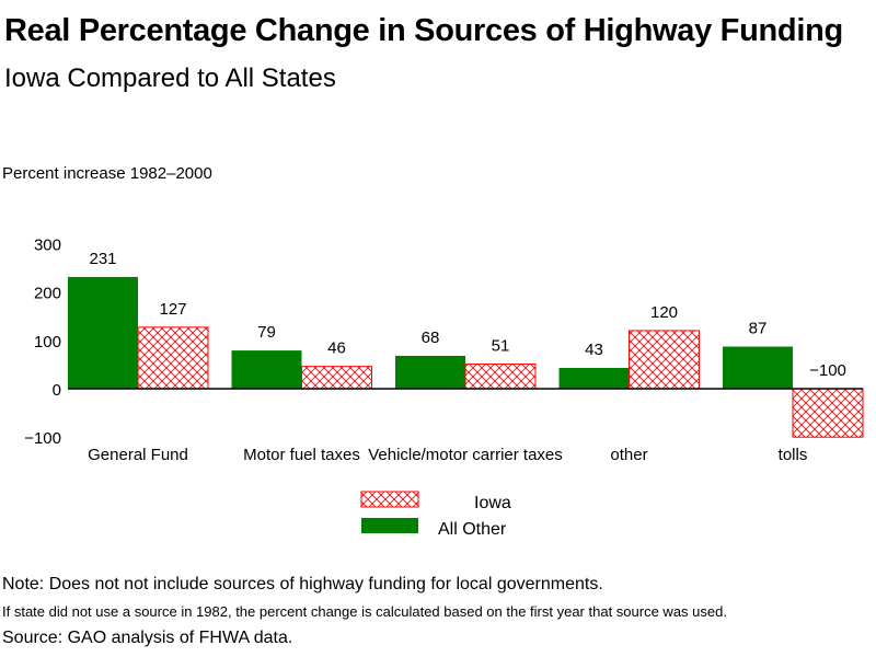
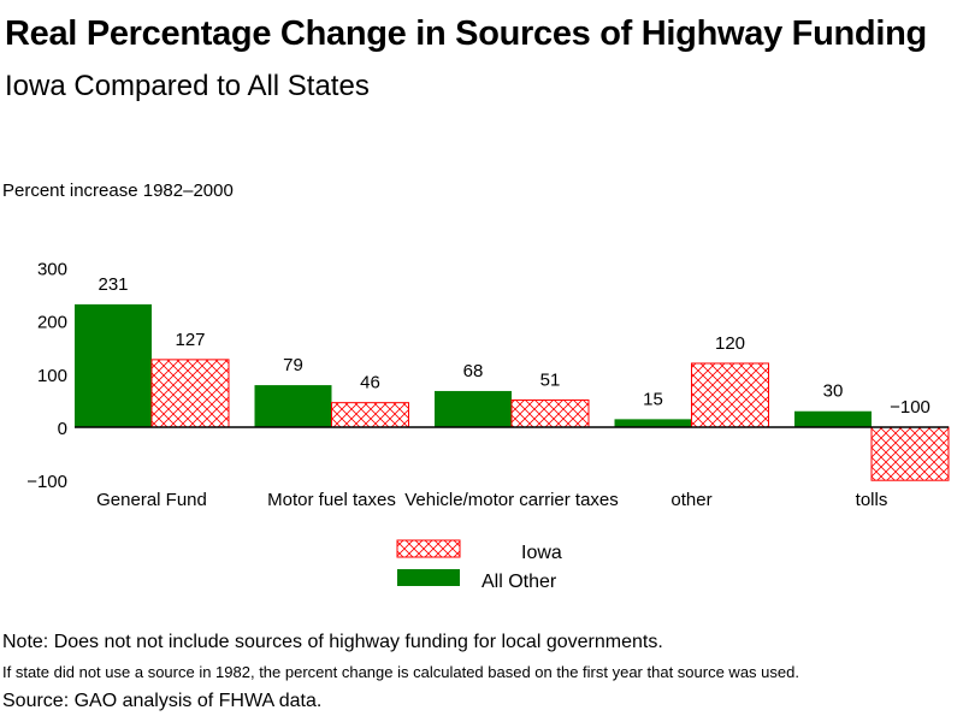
All Other/other: 43 -> 15
All Other/tolls: 87 -> 30
